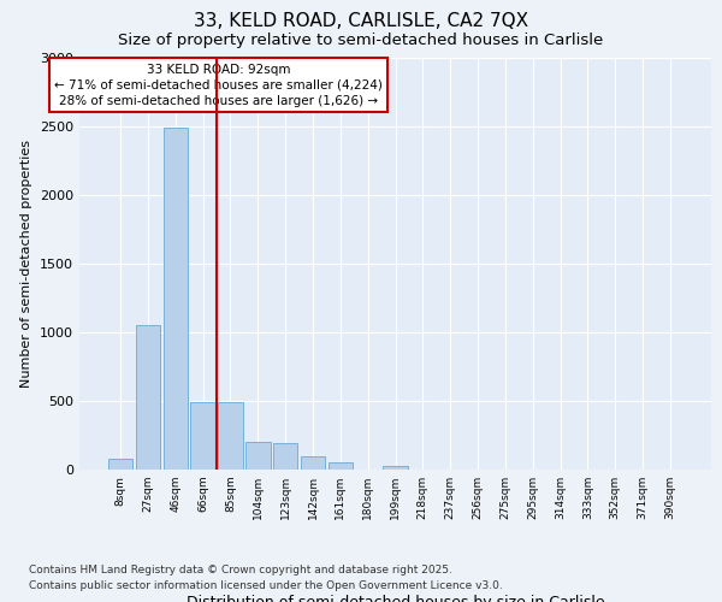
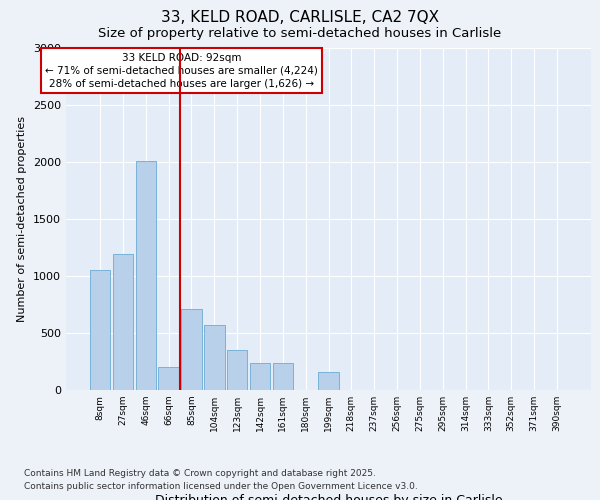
8sqm: 80 -> 1050
27sqm: 1050 -> 1190
46sqm: 2490 -> 2010
66sqm: 490 -> 200
85sqm: 490 -> 710
104sqm: 200 -> 570
123sqm: 200 -> 350
142sqm: 100 -> 240
161sqm: 50 -> 240
199sqm: 30 -> 160
